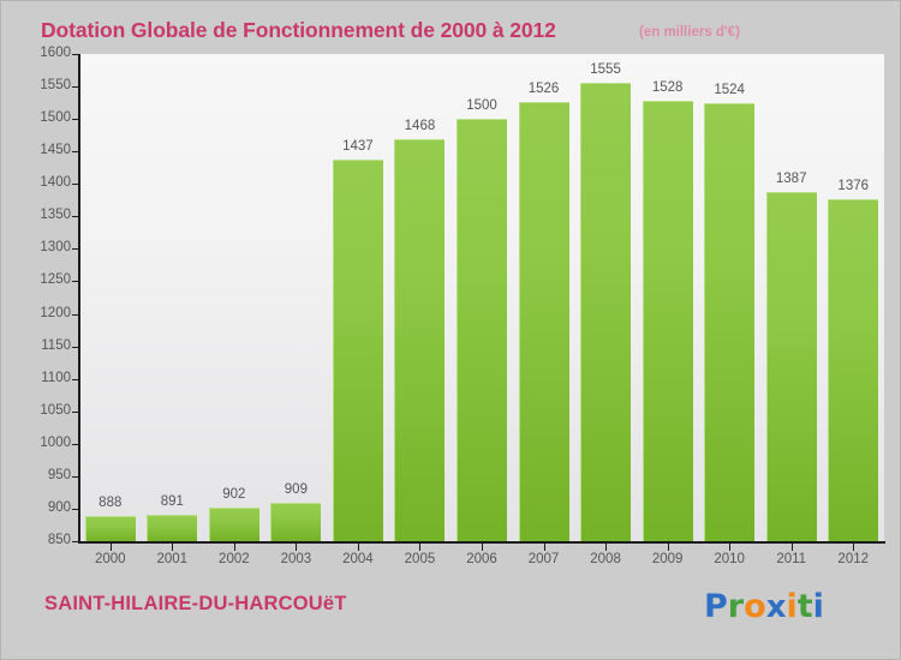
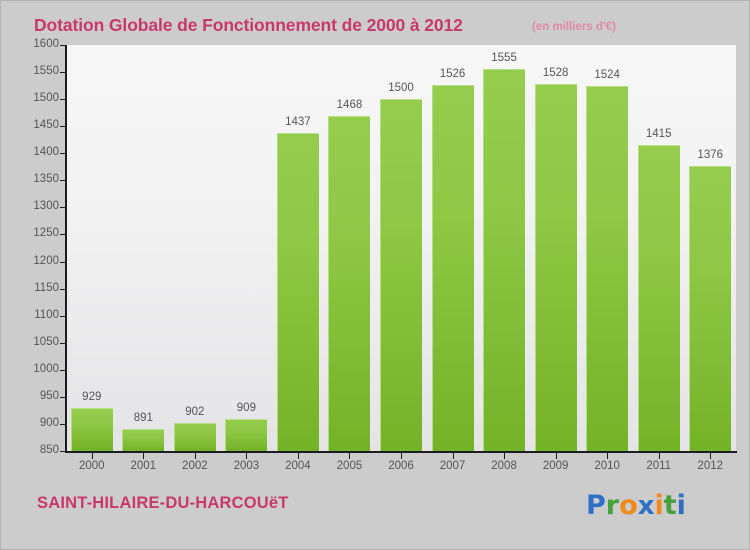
2000: 888 -> 929
2011: 1387 -> 1415
